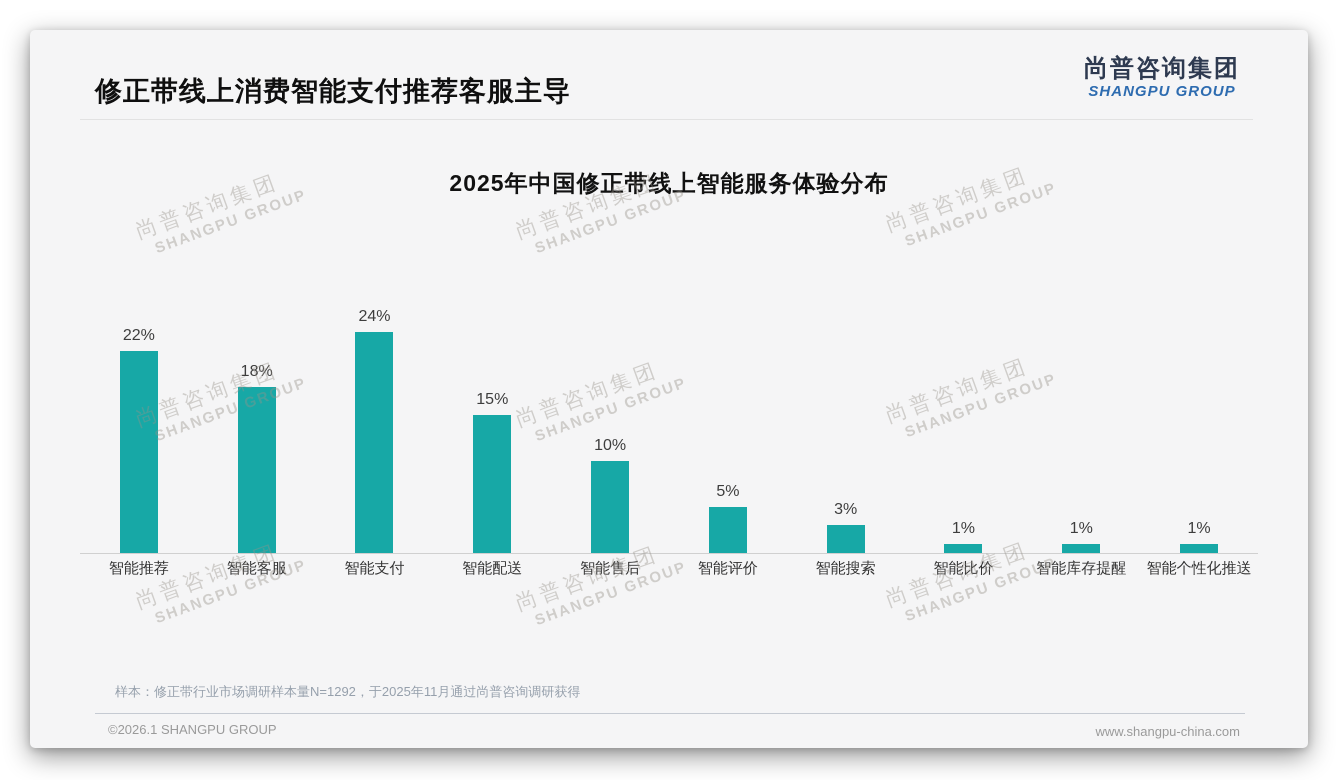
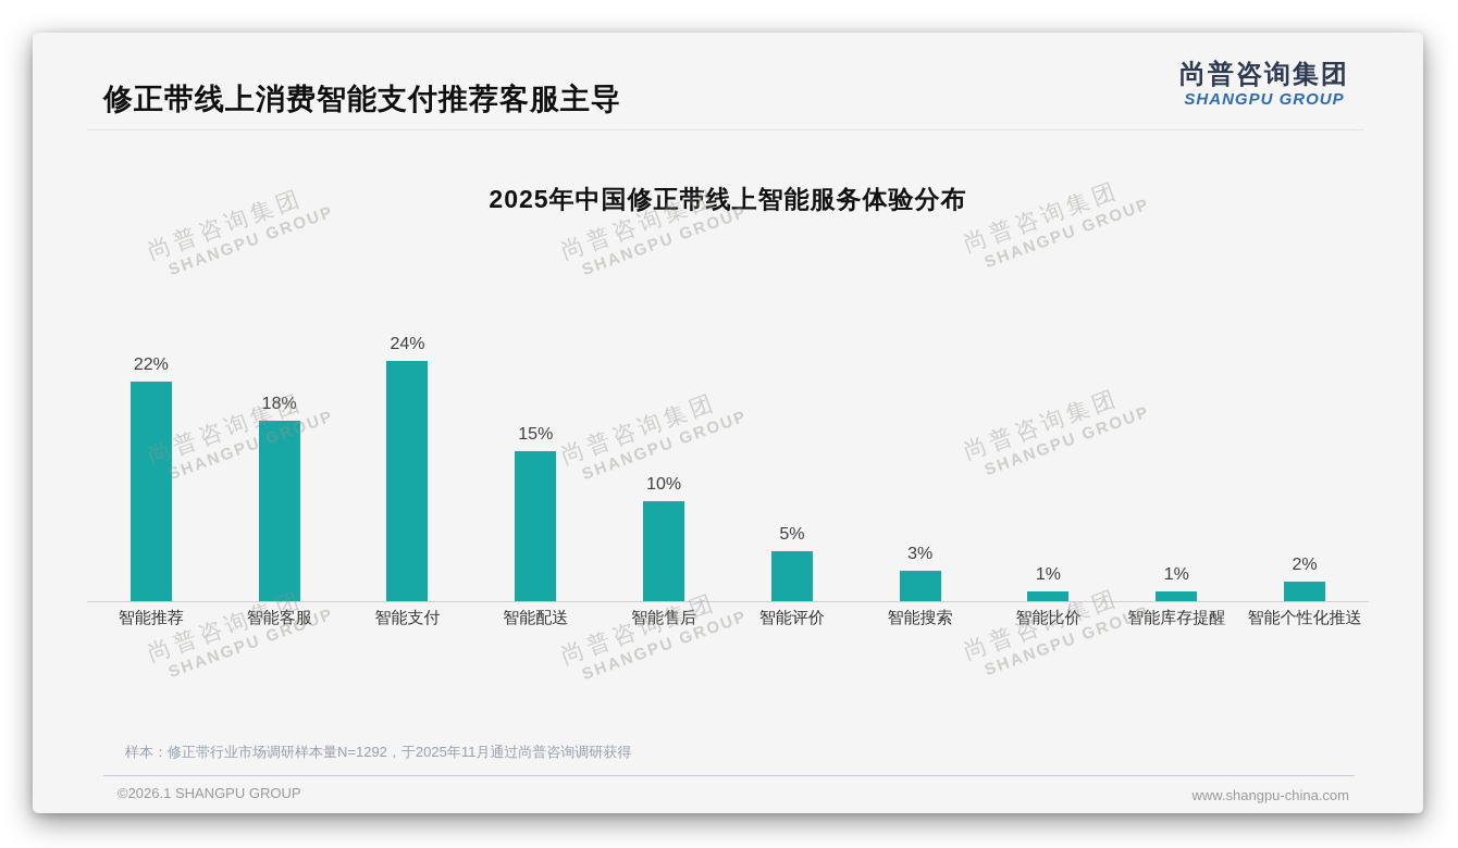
智能个性化推送: 1% -> 2%
